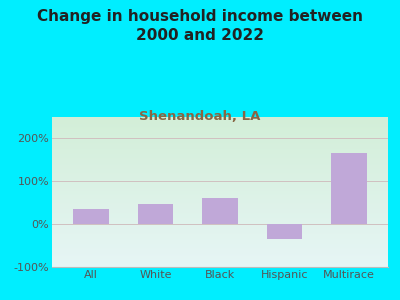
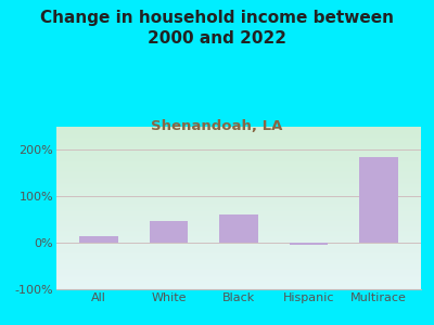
All: 35% -> 15%
Hispanic: -35% -> -5%
Multirace: 165% -> 185%
